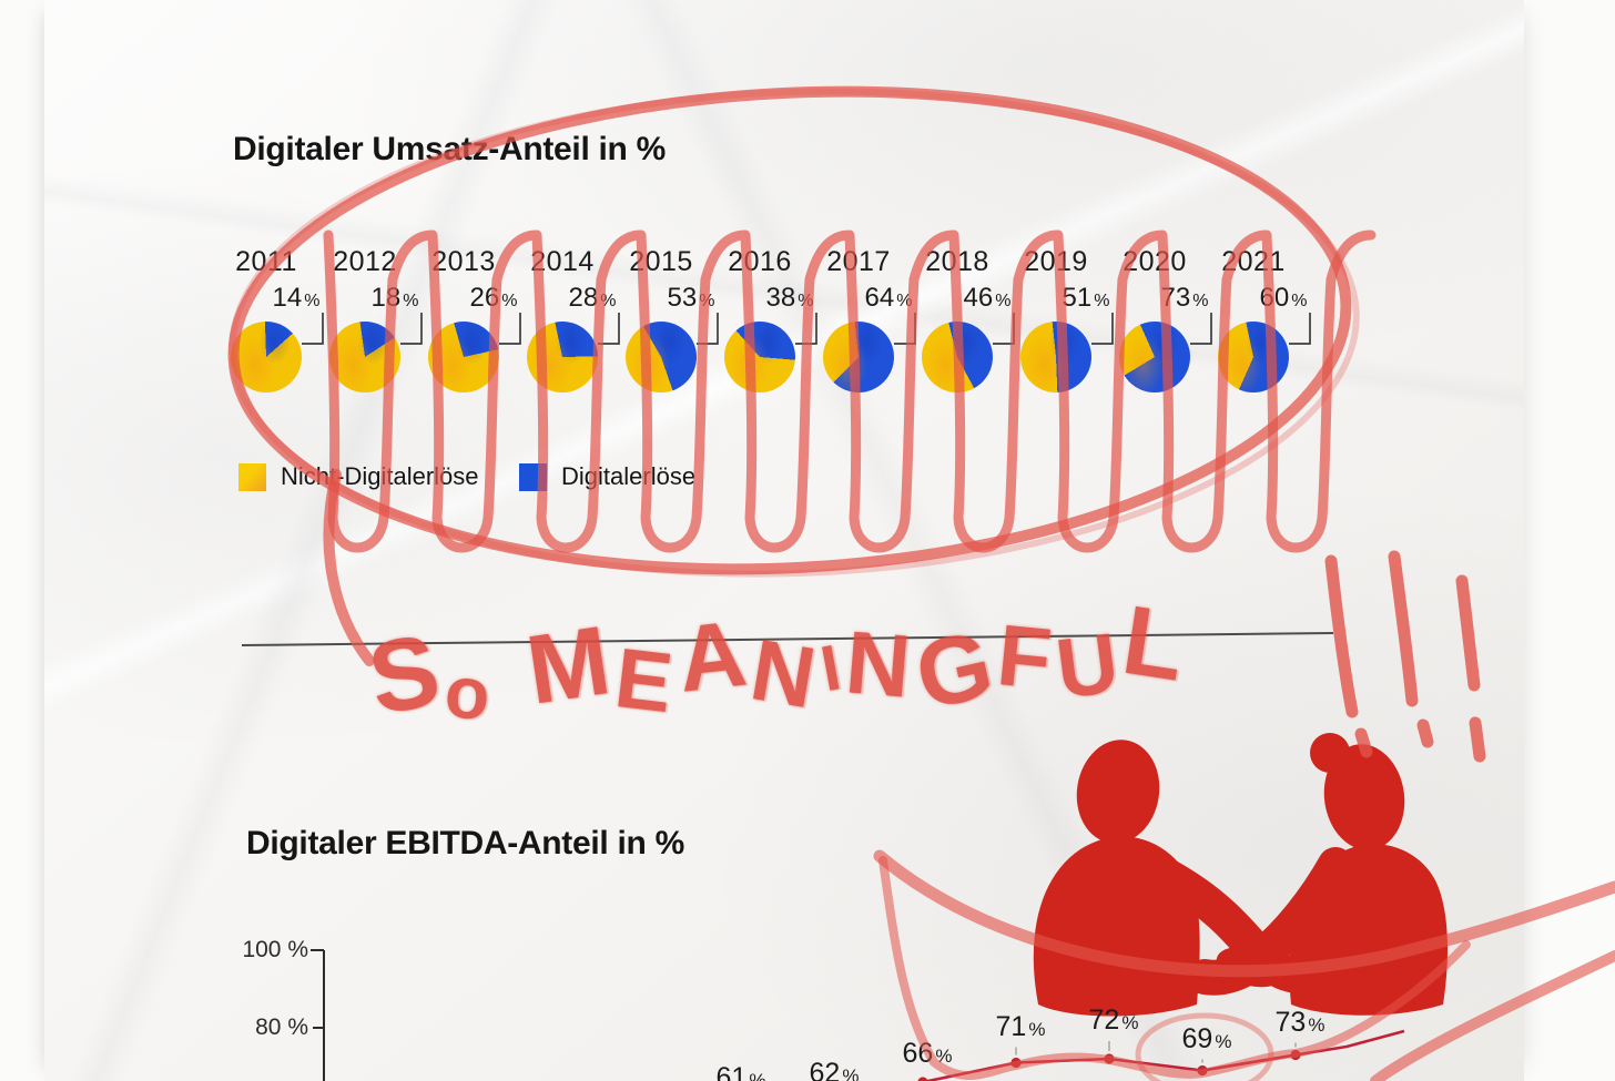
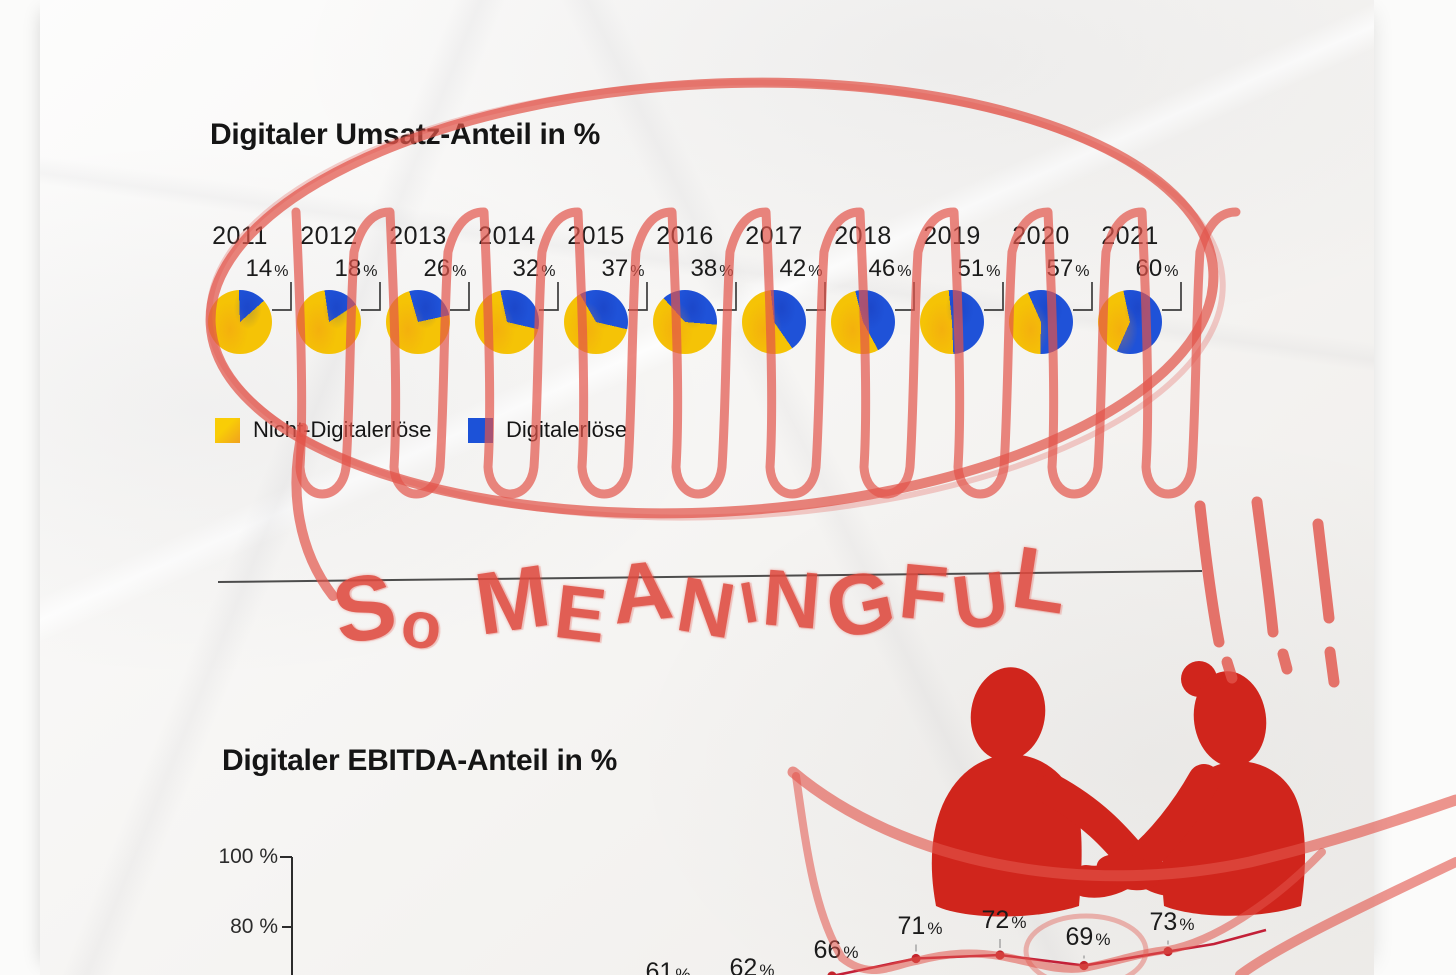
Digitaler Umsatz-Anteil in %/Digitalerlöse/2014: 28 -> 32
Digitaler Umsatz-Anteil in %/Digitalerlöse/2015: 53 -> 37
Digitaler Umsatz-Anteil in %/Digitalerlöse/2017: 64 -> 42
Digitaler Umsatz-Anteil in %/Digitalerlöse/2020: 73 -> 57
